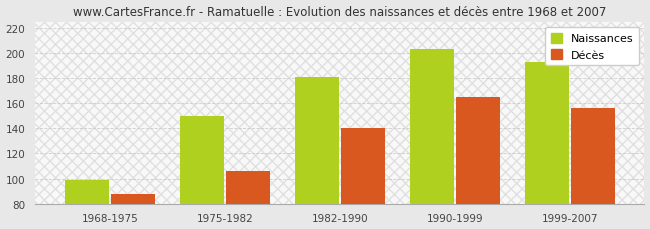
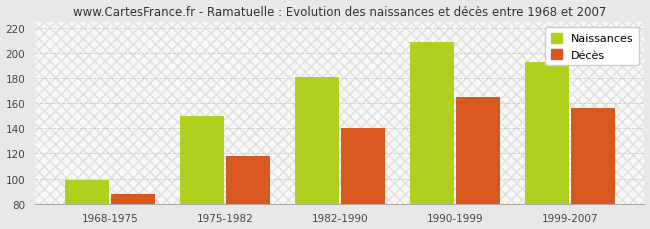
Décès/1975-1982: 106 -> 118
Naissances/1990-1999: 203 -> 209
